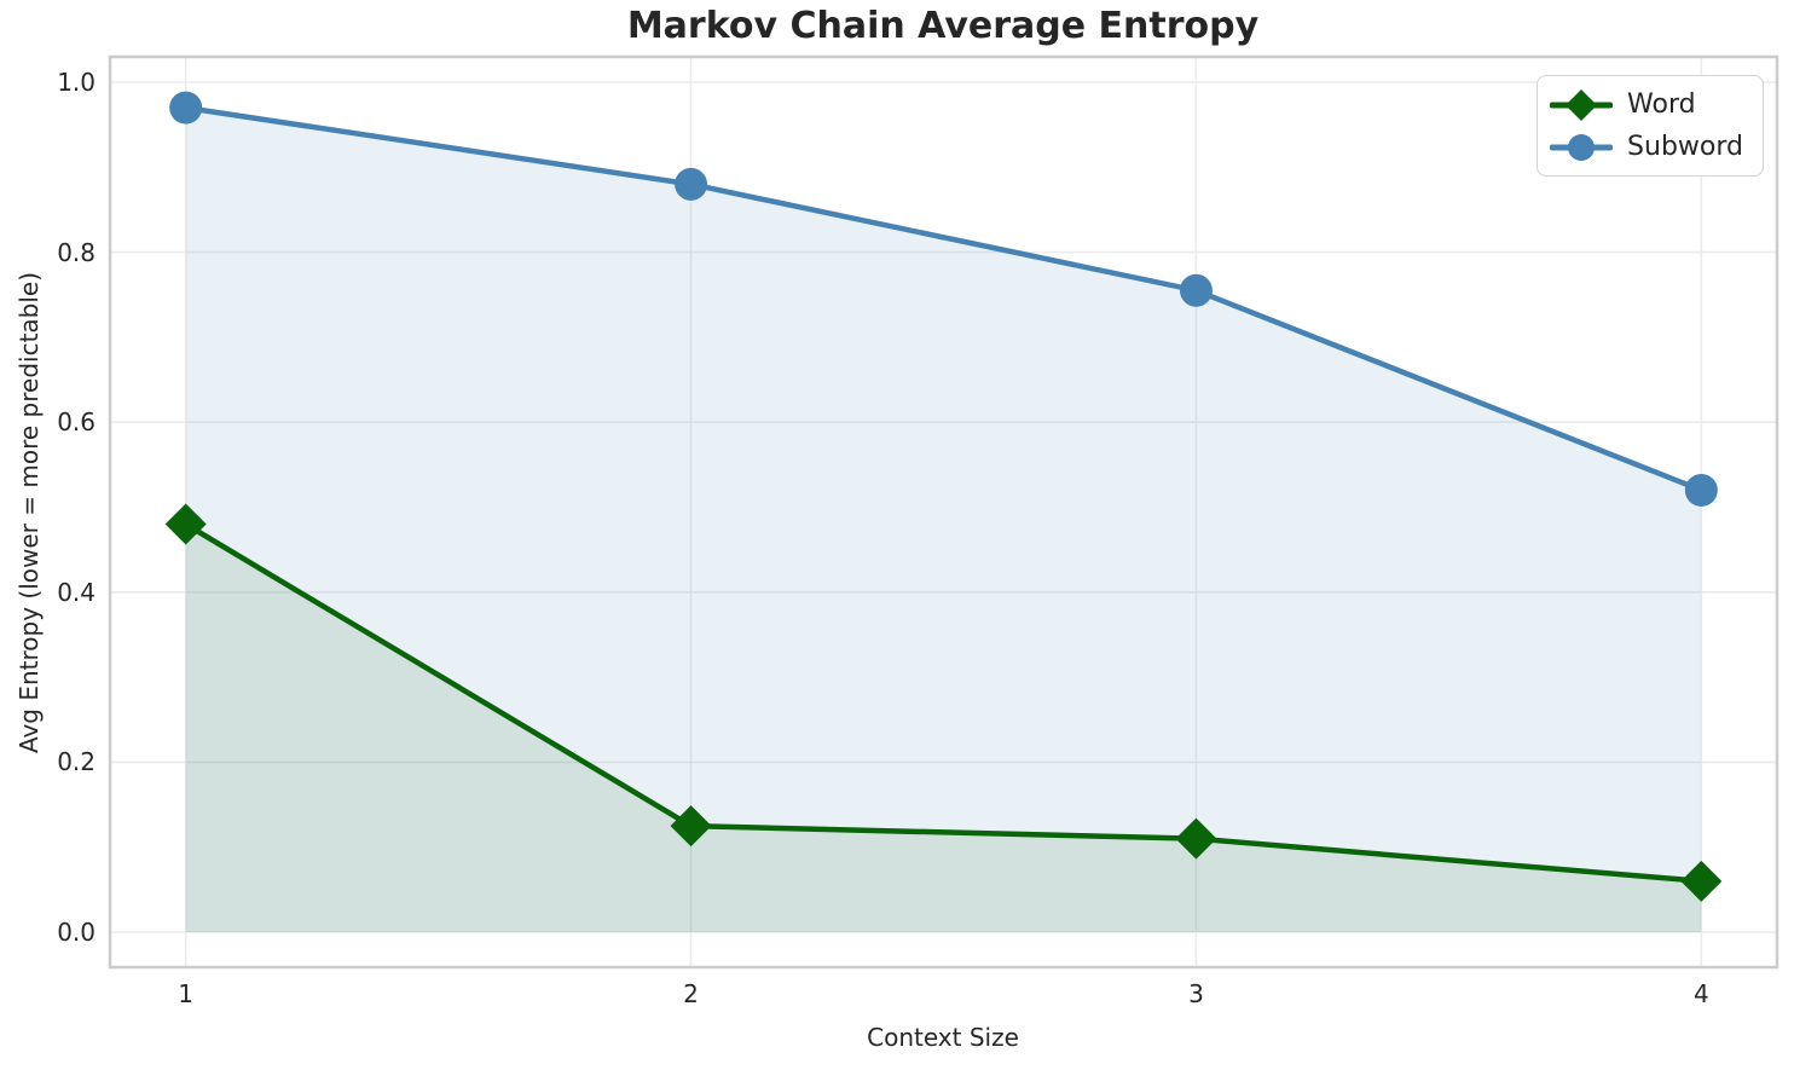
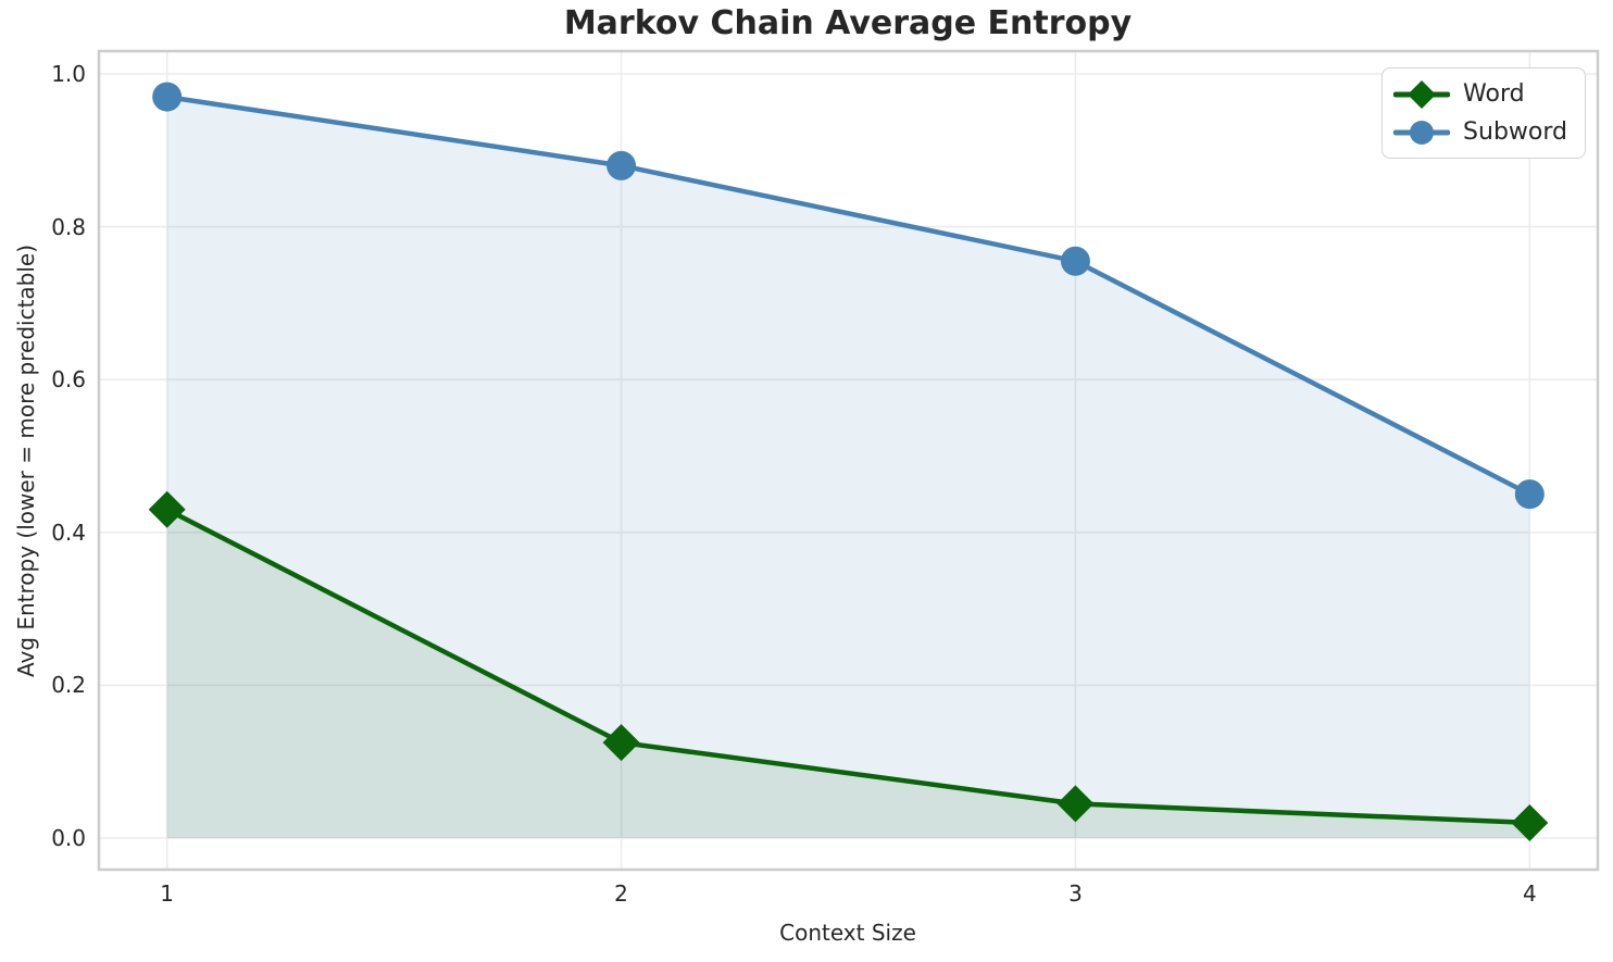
Word/1: 0.48 -> 0.43
Word/3: 0.11 -> 0.04
Word/4: 0.06 -> 0.02
Subword/4: 0.52 -> 0.45
